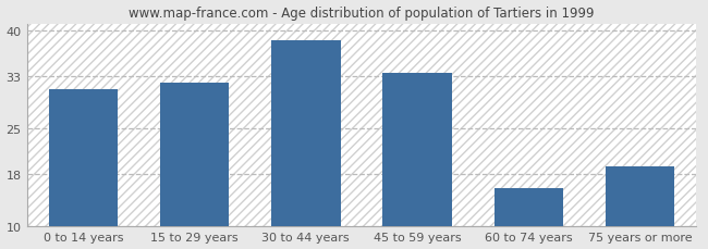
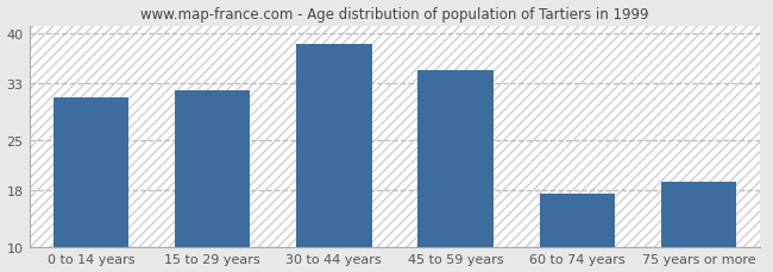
45 to 59 years: 33.5 -> 34.8
60 to 74 years: 15.8 -> 17.4
